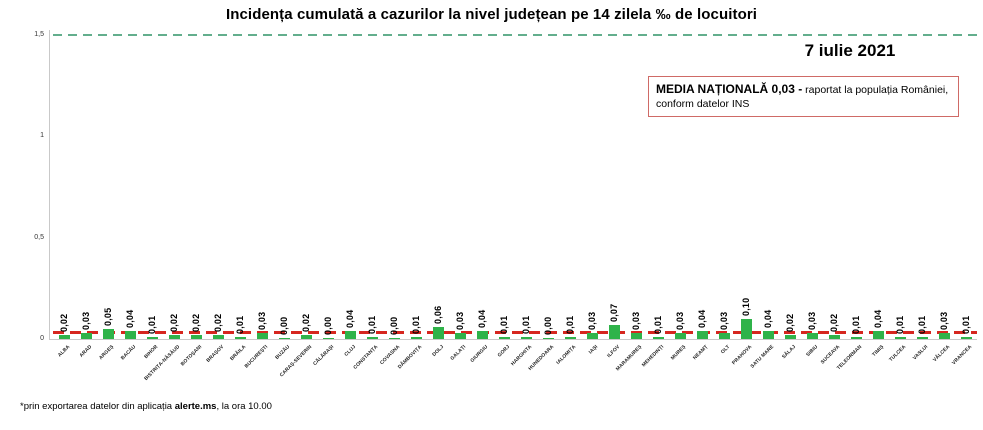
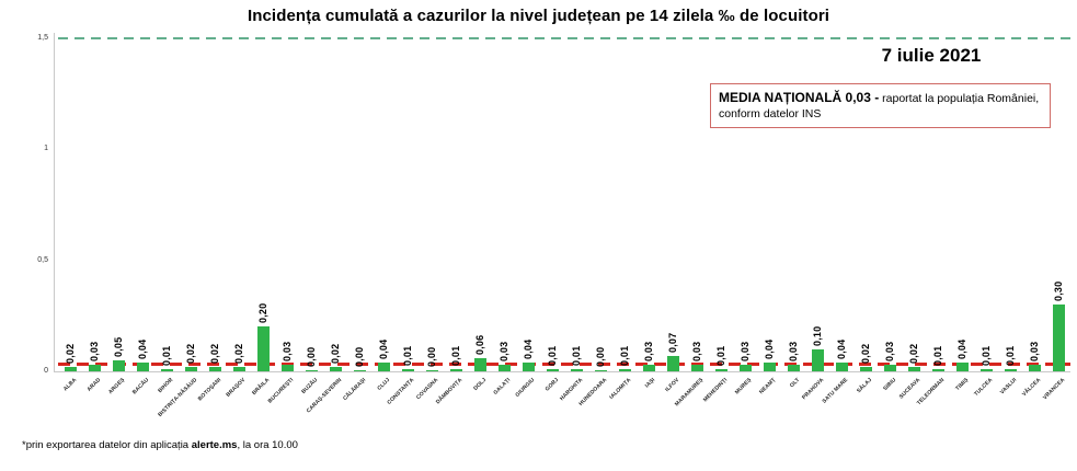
BRĂILA: 0,01 -> 0,20
VRANCEA: 0,01 -> 0,30
